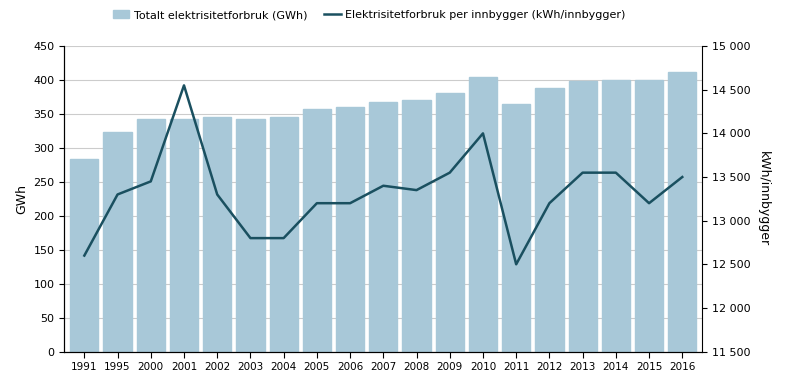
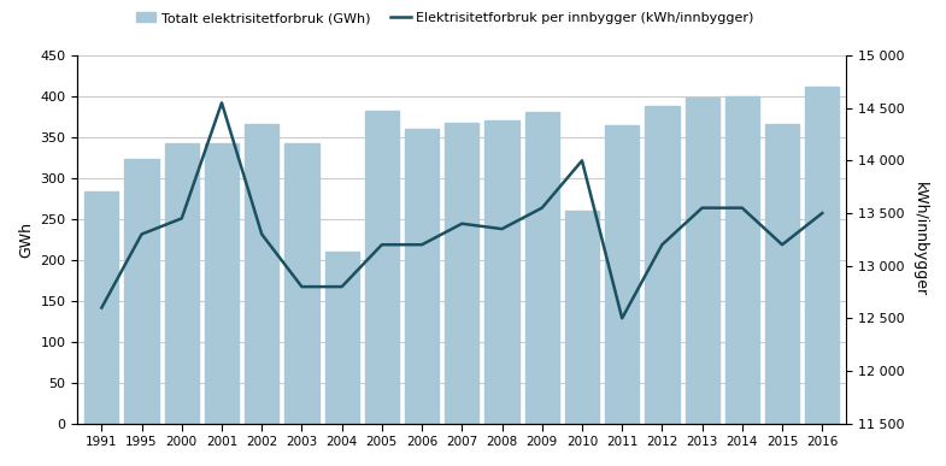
Totalt elektrisitetforbruk (GWh)/2002: 345 -> 366
Totalt elektrisitetforbruk (GWh)/2004: 345 -> 210
Totalt elektrisitetforbruk (GWh)/2005: 358 -> 382
Totalt elektrisitetforbruk (GWh)/2010: 404 -> 260
Totalt elektrisitetforbruk (GWh)/2015: 400 -> 366
